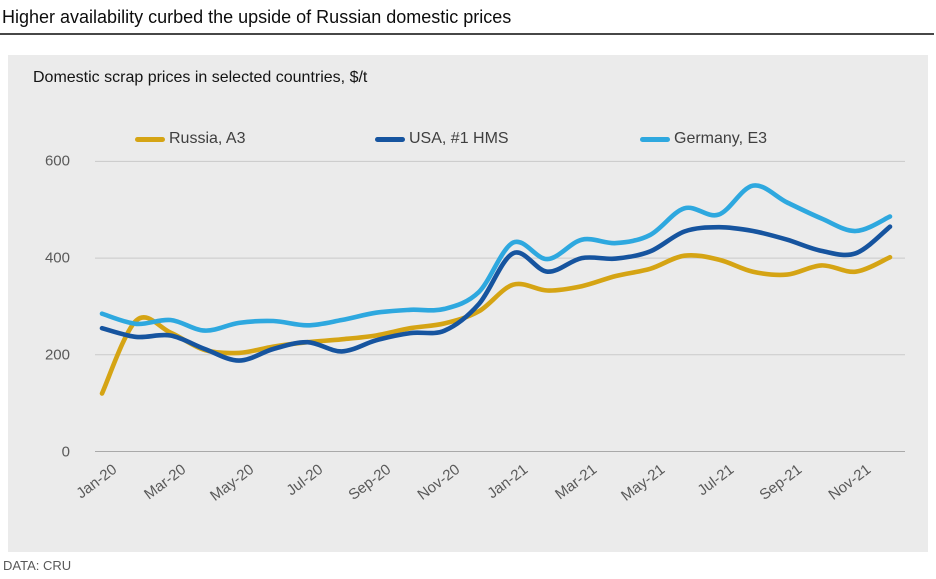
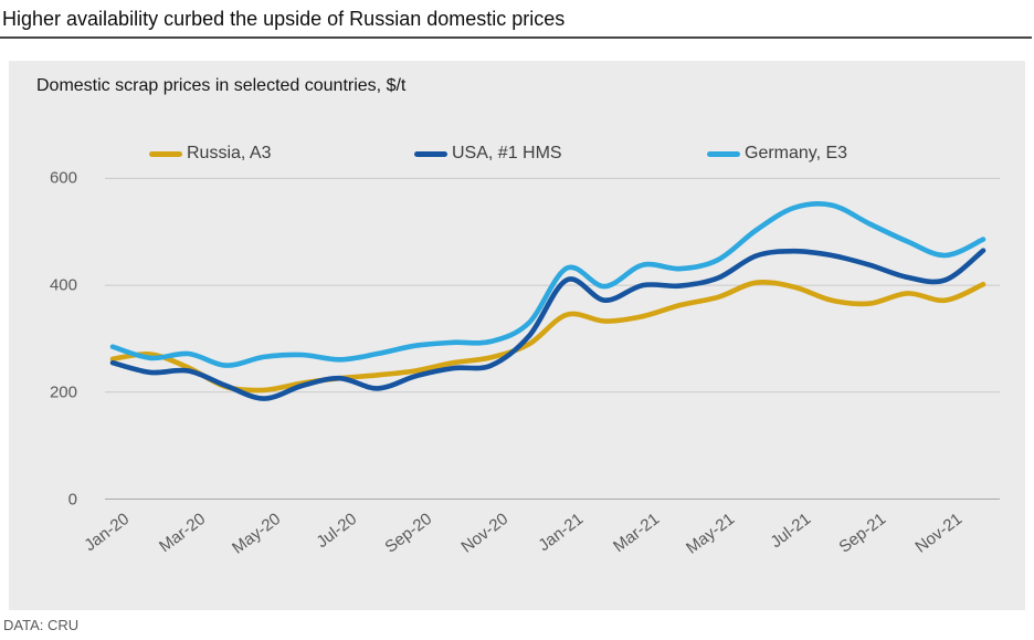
Russia, A3/Jan-20: 120 -> 260
Germany, E3/Jul-21: 490 -> 540
